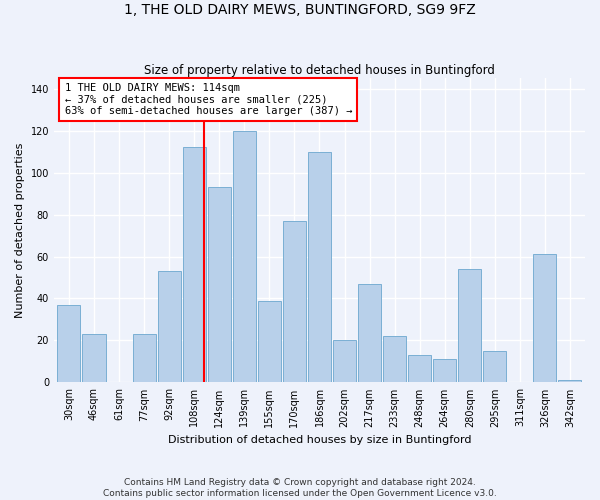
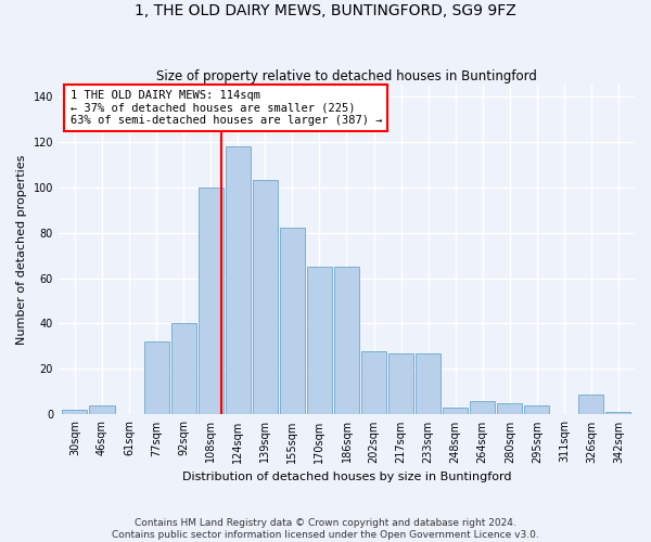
30sqm: 37 -> 2
46sqm: 23 -> 4
77sqm: 23 -> 32
92sqm: 53 -> 40
108sqm: 112 -> 100
124sqm: 93 -> 118
139sqm: 120 -> 103
155sqm: 39 -> 82
170sqm: 77 -> 65
186sqm: 110 -> 65
202sqm: 20 -> 28
217sqm: 47 -> 27
233sqm: 22 -> 27
248sqm: 13 -> 3
264sqm: 11 -> 6
280sqm: 54 -> 5
295sqm: 15 -> 4
326sqm: 61 -> 9
